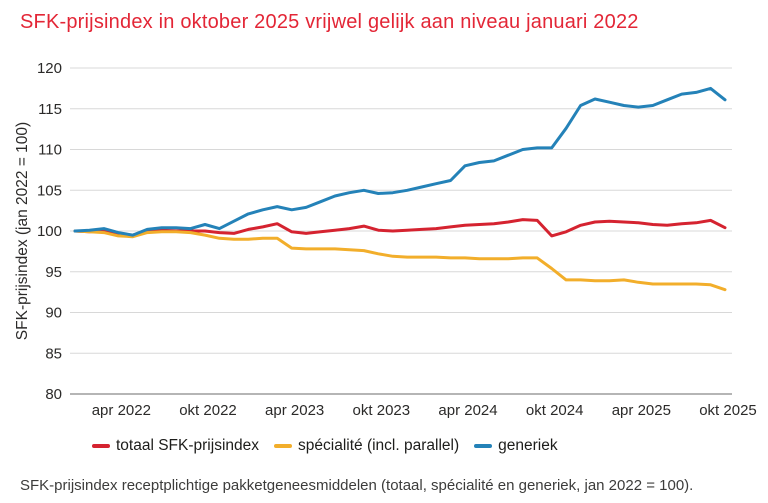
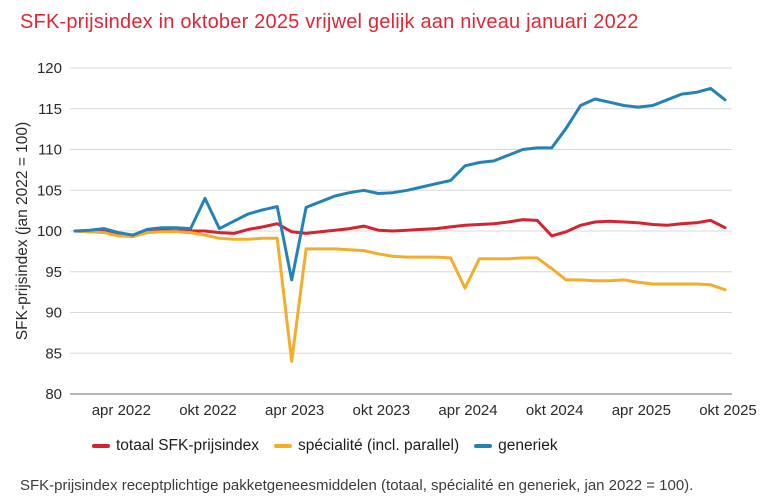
generiek/okt 2022: 101 -> 104
spécialité (incl. parallel)/apr 2023: 98 -> 84
generiek/apr 2023: 103 -> 94
spécialité (incl. parallel)/apr 2024: 97 -> 93
